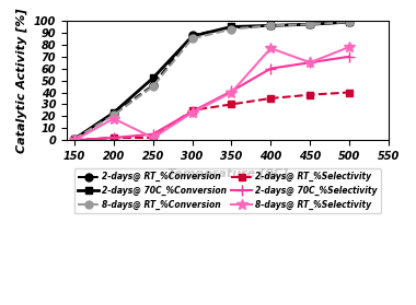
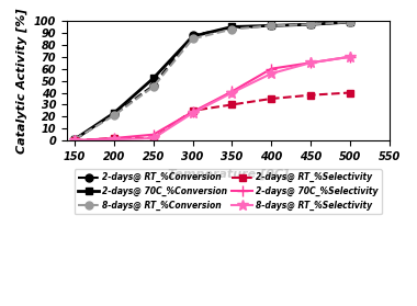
8-days@ RT_%Selectivity/200: 18 -> 1
8-days@ RT_%Selectivity/400: 77 -> 56
8-days@ RT_%Selectivity/500: 78 -> 70
